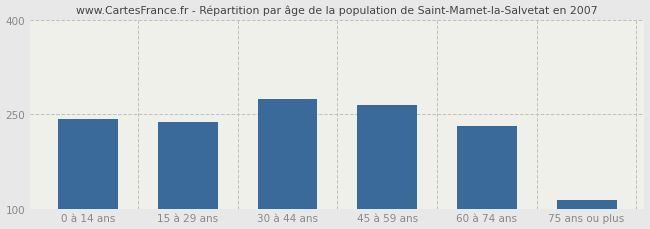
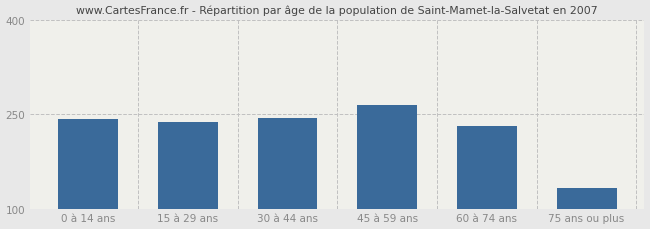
30 à 44 ans: 275 -> 244
75 ans ou plus: 114 -> 132
